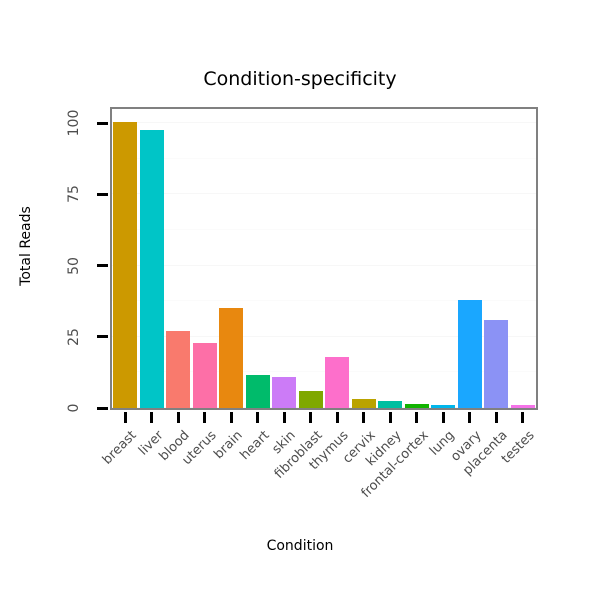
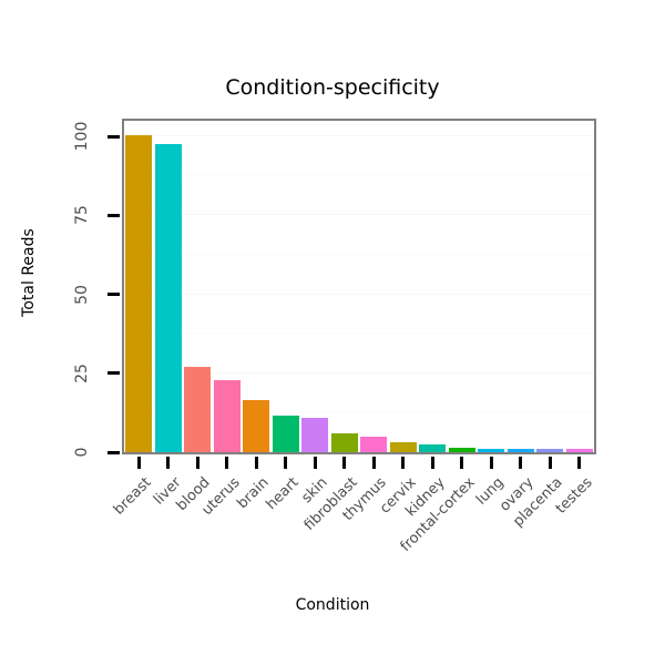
brain: 35 -> 16
thymus: 18 -> 5
ovary: 38 -> 1
placenta: 31 -> 1
